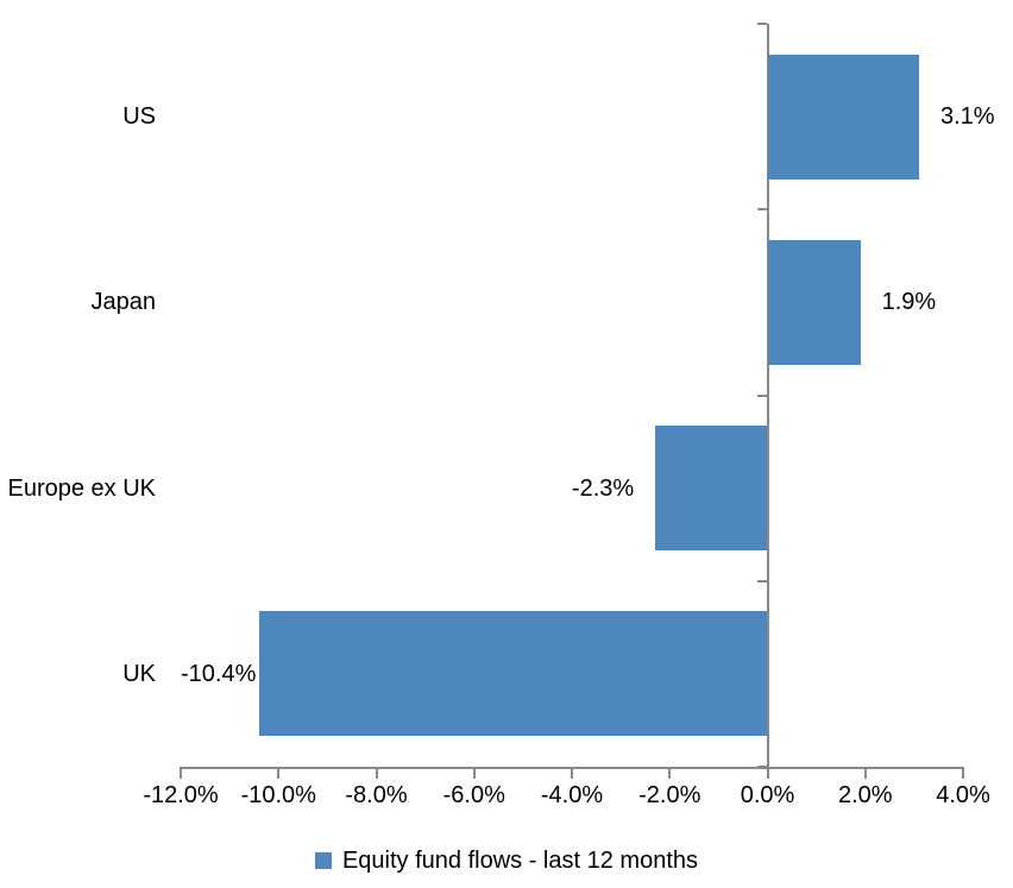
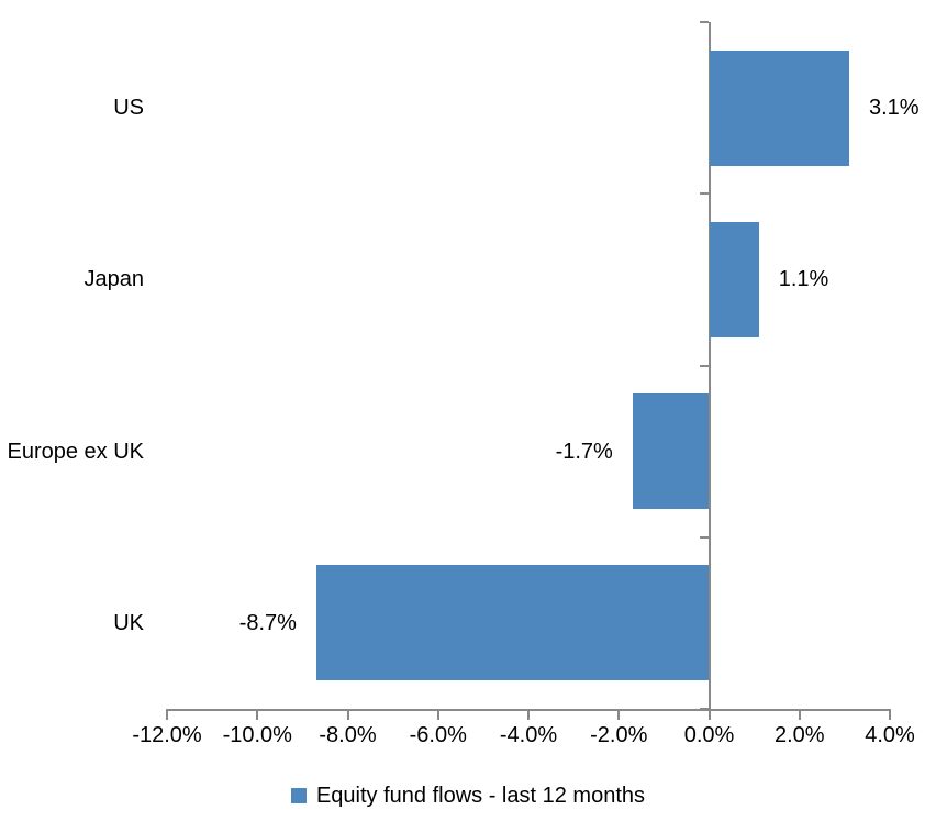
Japan: 1.9% -> 1.1%
Europe ex UK: -2.3% -> -1.7%
UK: -10.4% -> -8.7%
